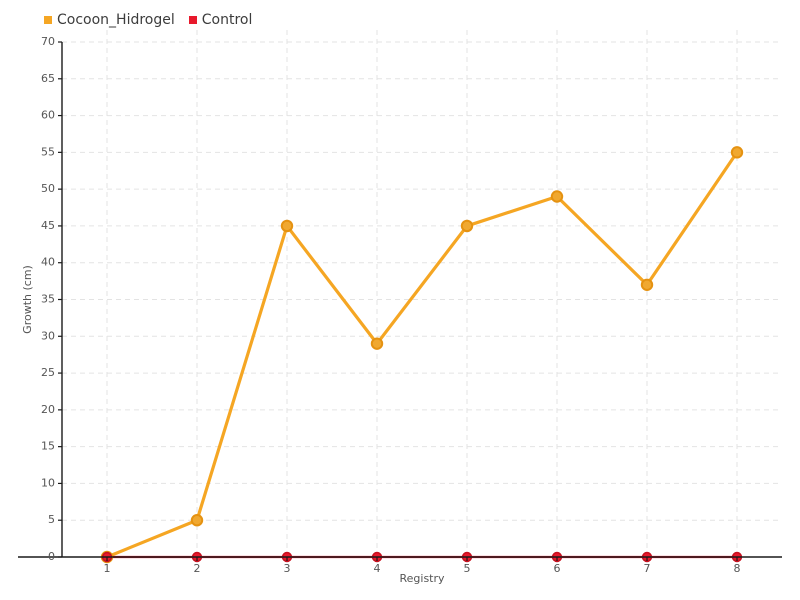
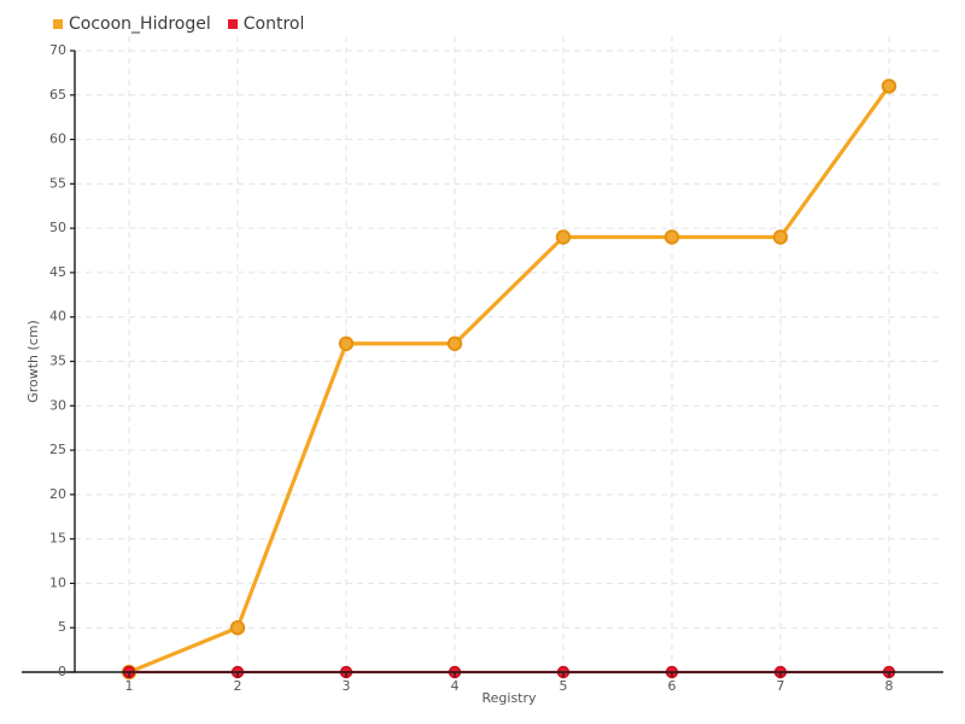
Cocoon_Hidrogel/3: 45 -> 37
Cocoon_Hidrogel/4: 29 -> 37
Cocoon_Hidrogel/5: 45 -> 49
Cocoon_Hidrogel/7: 37 -> 49
Cocoon_Hidrogel/8: 55 -> 66
